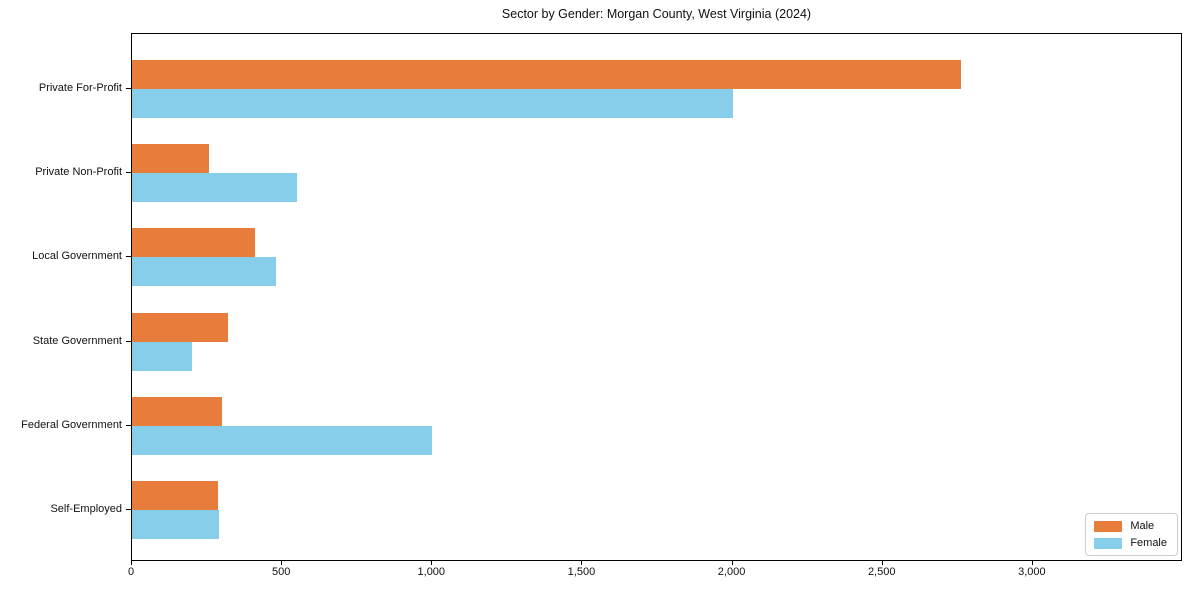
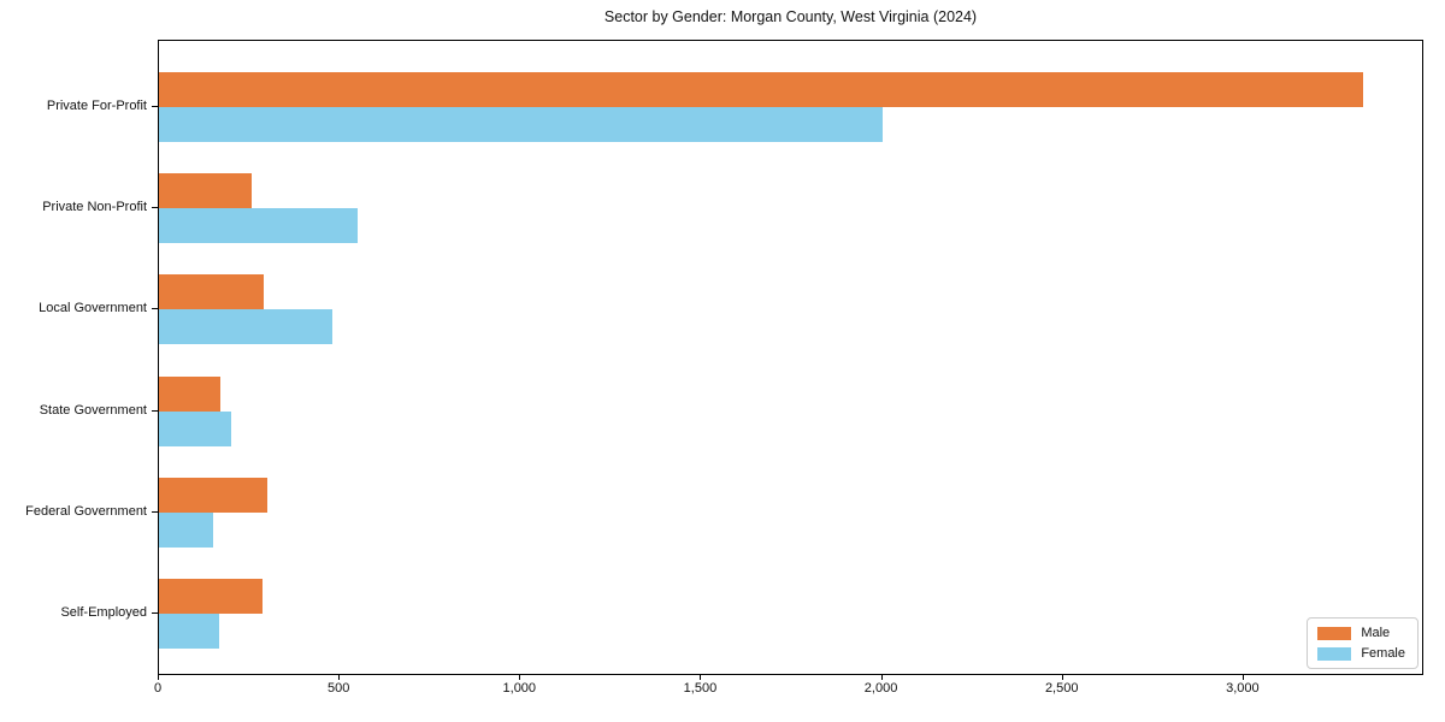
Male/Private For-Profit: 2760 -> 3330
Male/Local Government: 410 -> 290
Male/State Government: 320 -> 170
Female/Federal Government: 1000 -> 150
Female/Self-Employed: 290 -> 160
